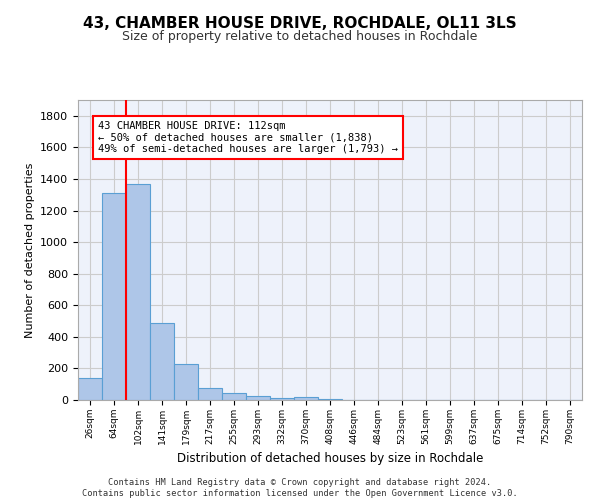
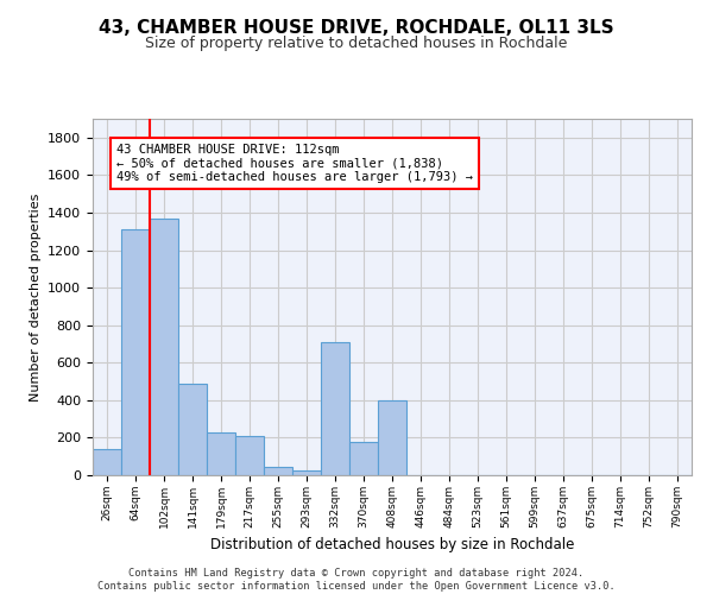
217sqm: 80 -> 210
332sqm: 20 -> 710
370sqm: 20 -> 180
408sqm: 0 -> 400
